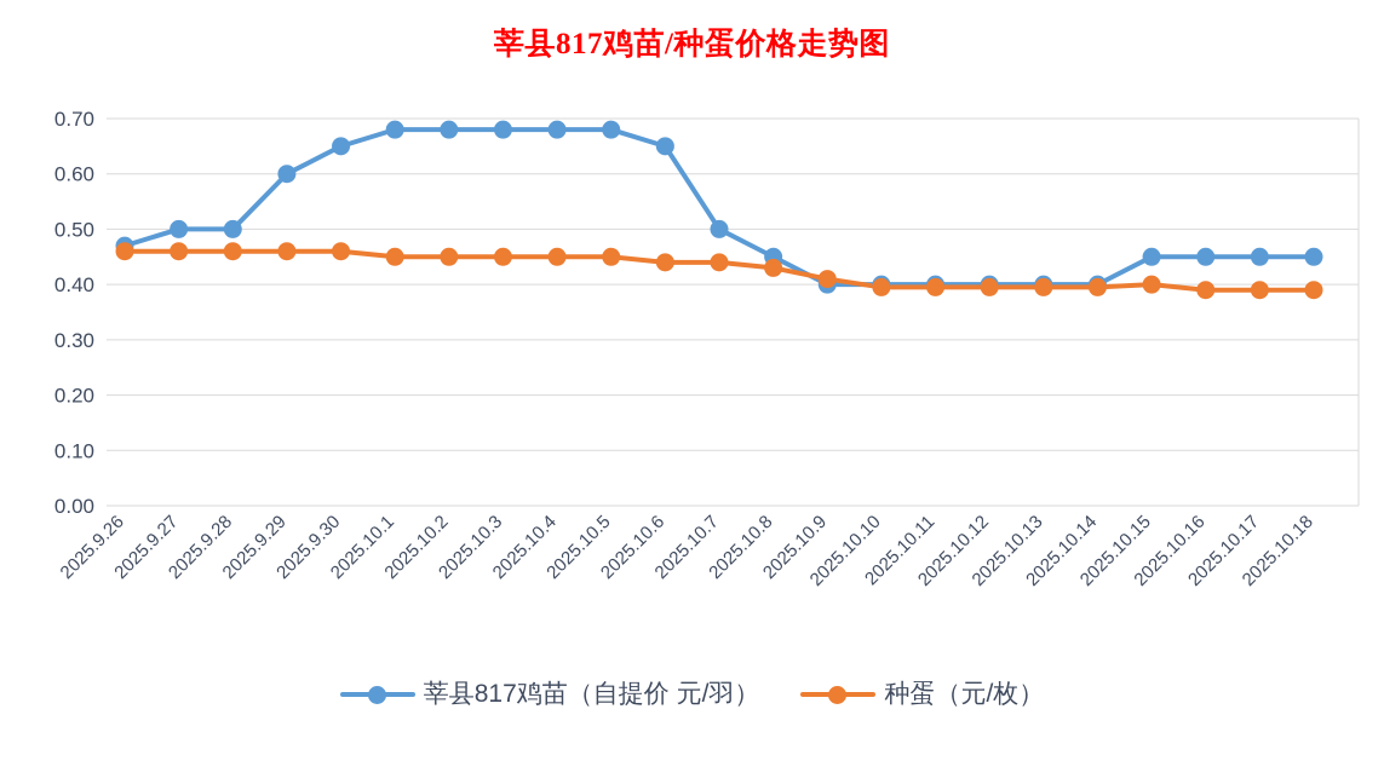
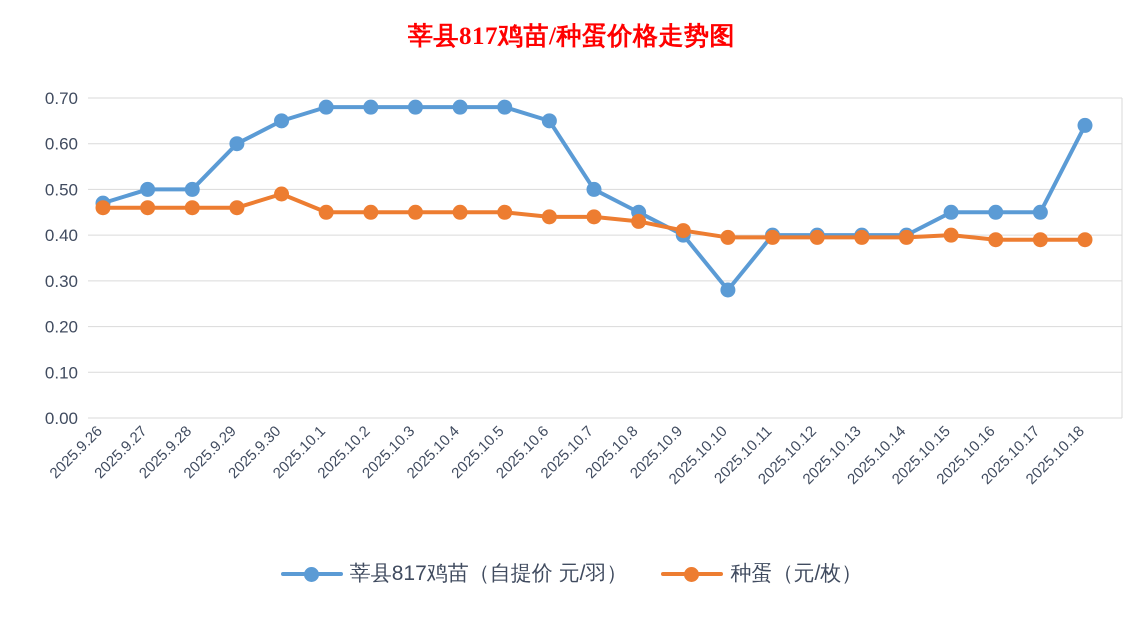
种蛋（元/枚）/2025.9.30: 0.46 -> 0.49
莘县817鸡苗（自提价 元/羽）/2025.10.10: 0.40 -> 0.28
莘县817鸡苗（自提价 元/羽）/2025.10.18: 0.45 -> 0.64
